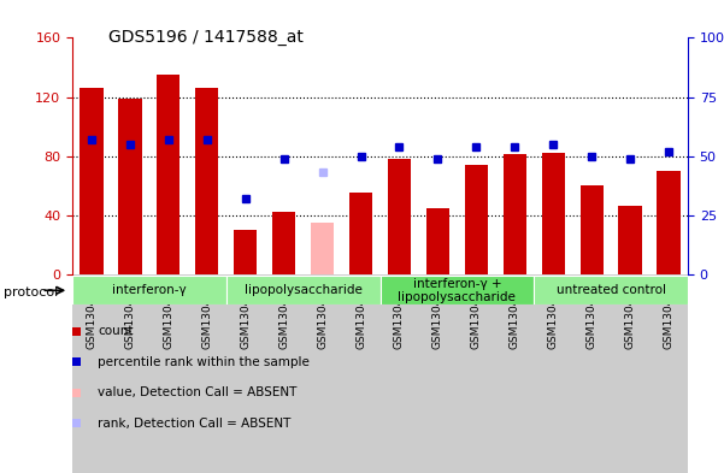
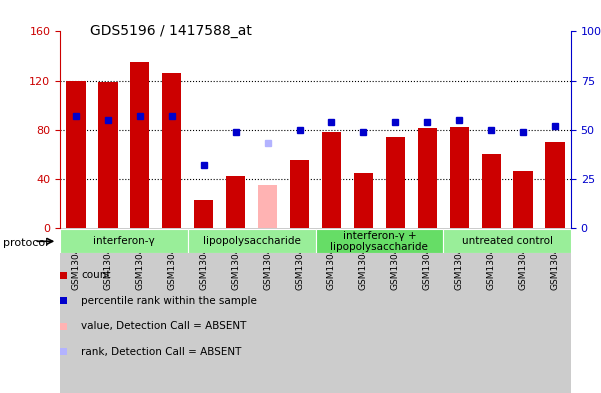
GSM1304840: 126 -> 120
GSM1304844: 30 -> 23
